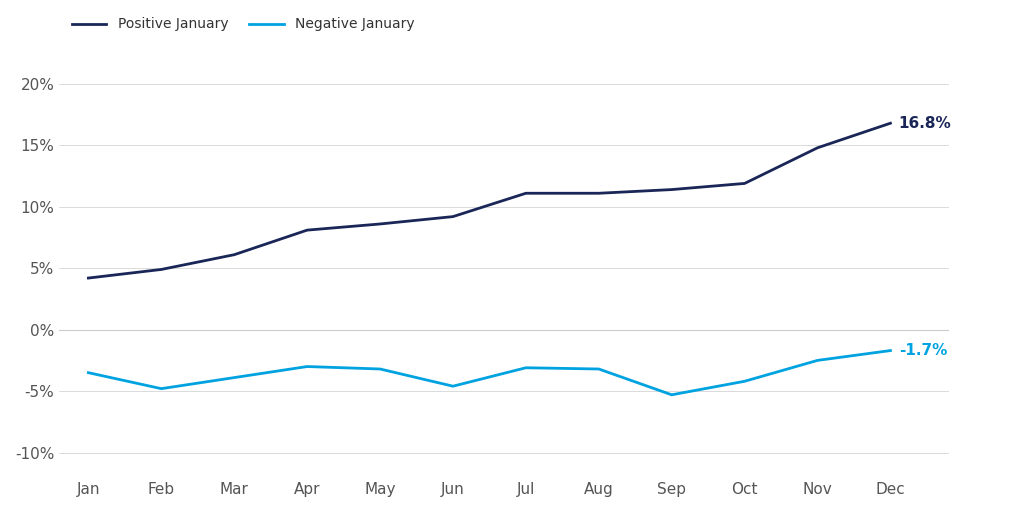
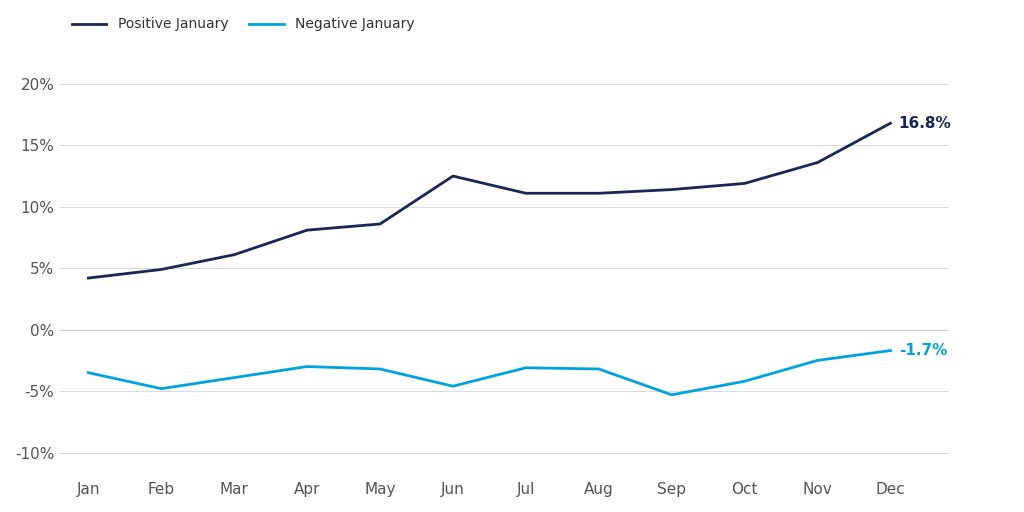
Positive January/Jun: 9.2% -> 12.5%
Positive January/Nov: 14.8% -> 13.6%
